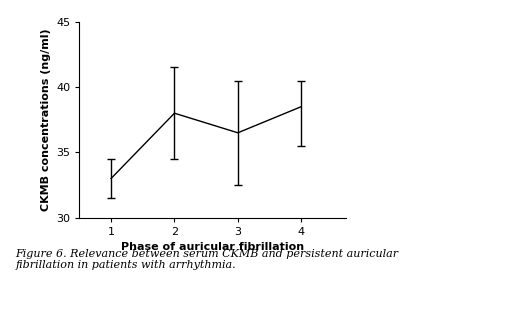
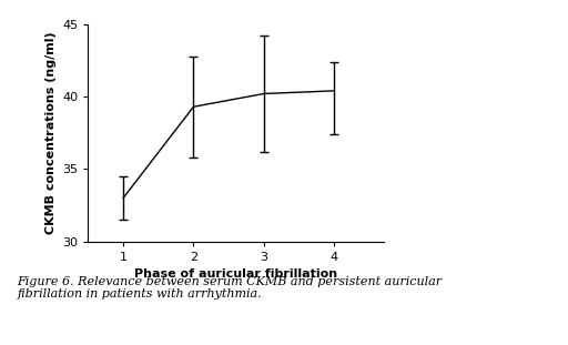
2: 38.0 -> 39.3
3: 36.5 -> 40.2
4: 38.5 -> 40.4
